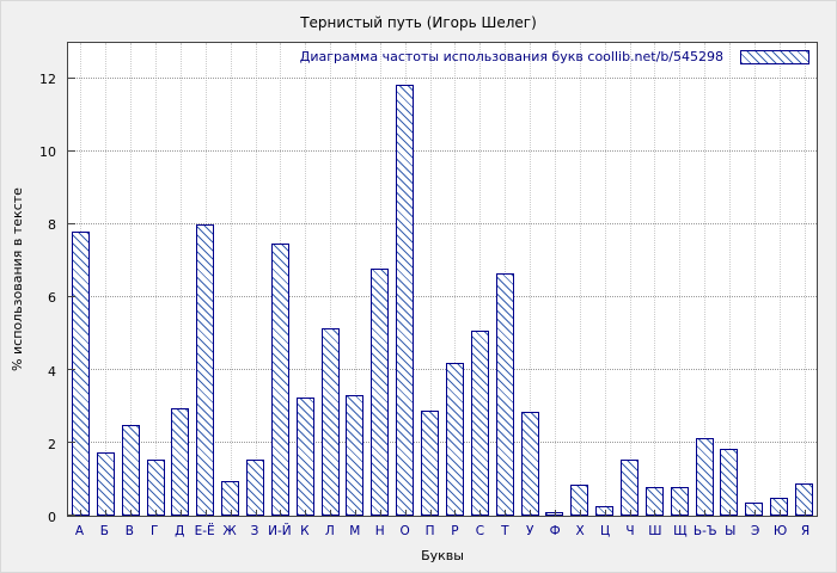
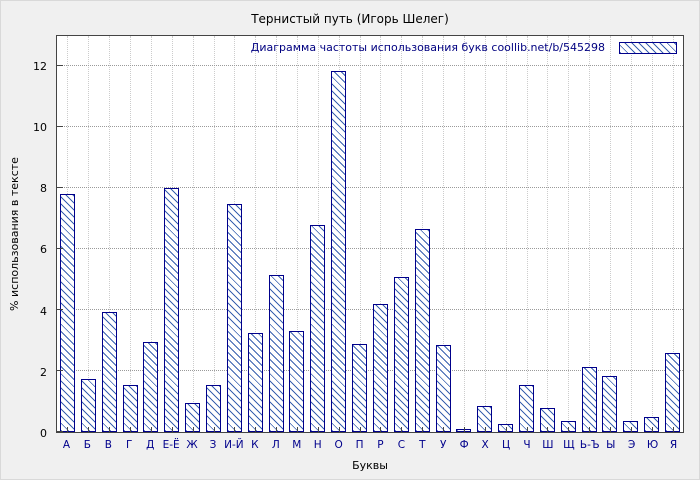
В: 2.5 -> 4.0
Щ: 0.8 -> 0.3
Я: 0.9 -> 2.6
